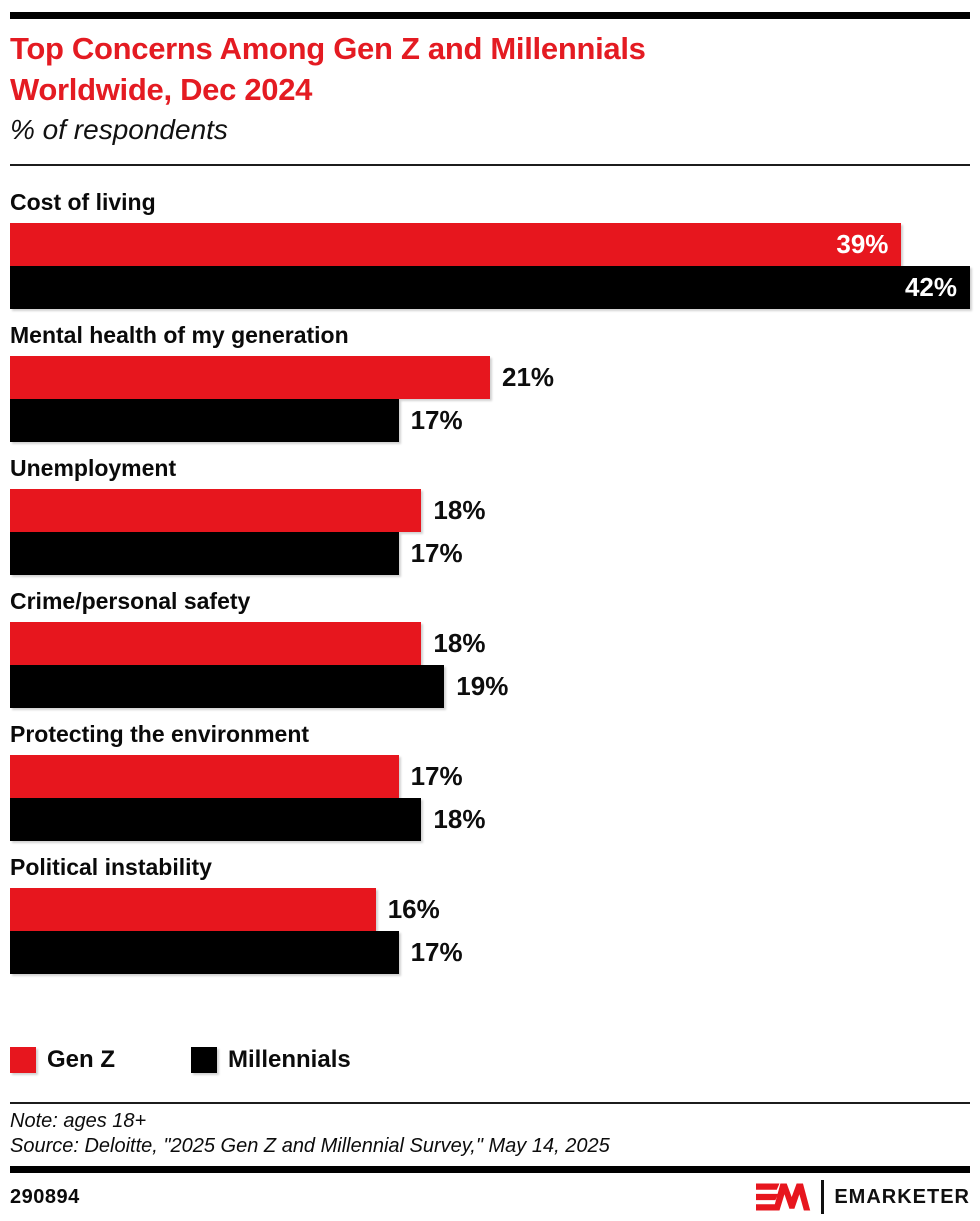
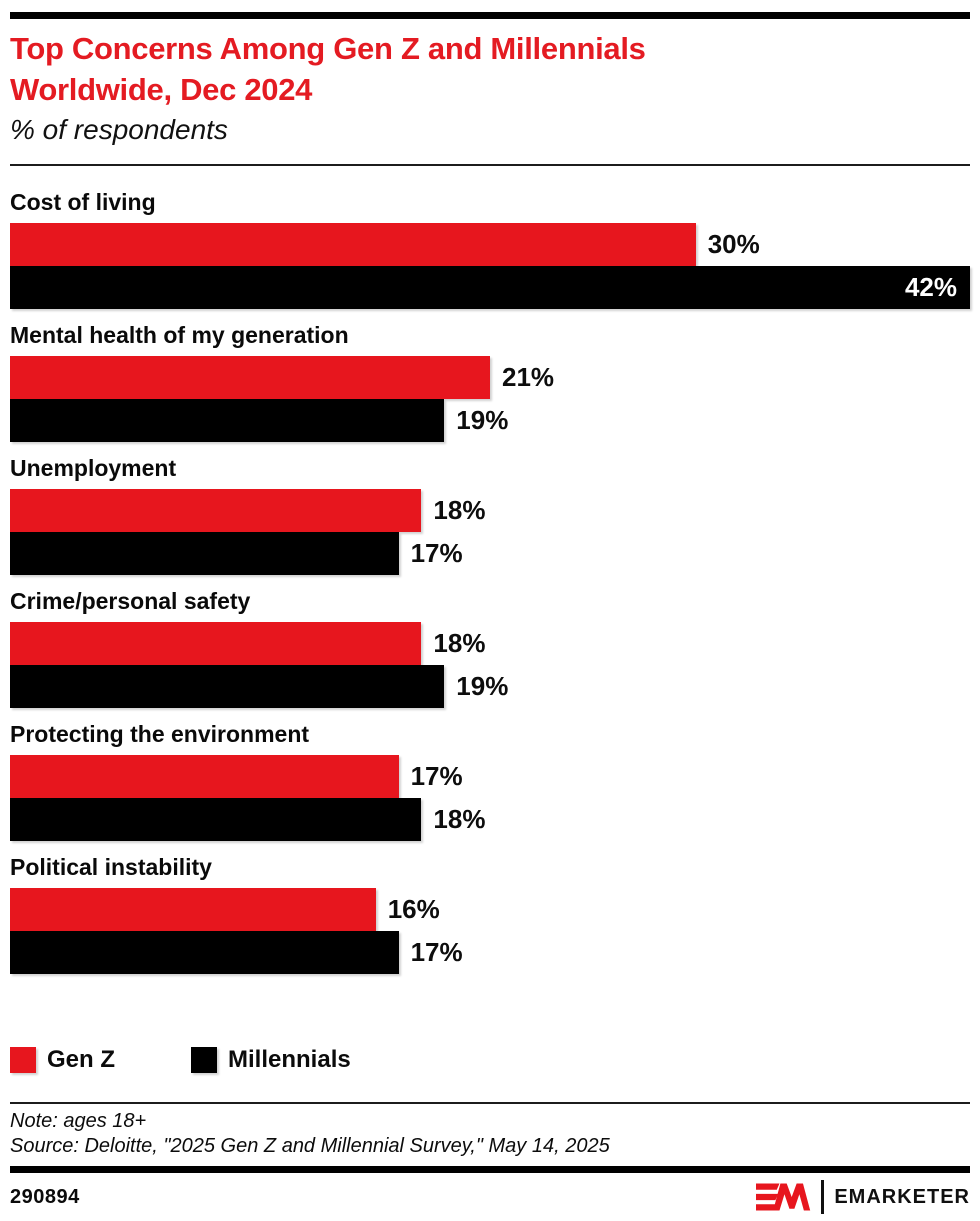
Gen Z/Cost of living: 39% -> 30%
Millennials/Mental health of my generation: 17% -> 19%
